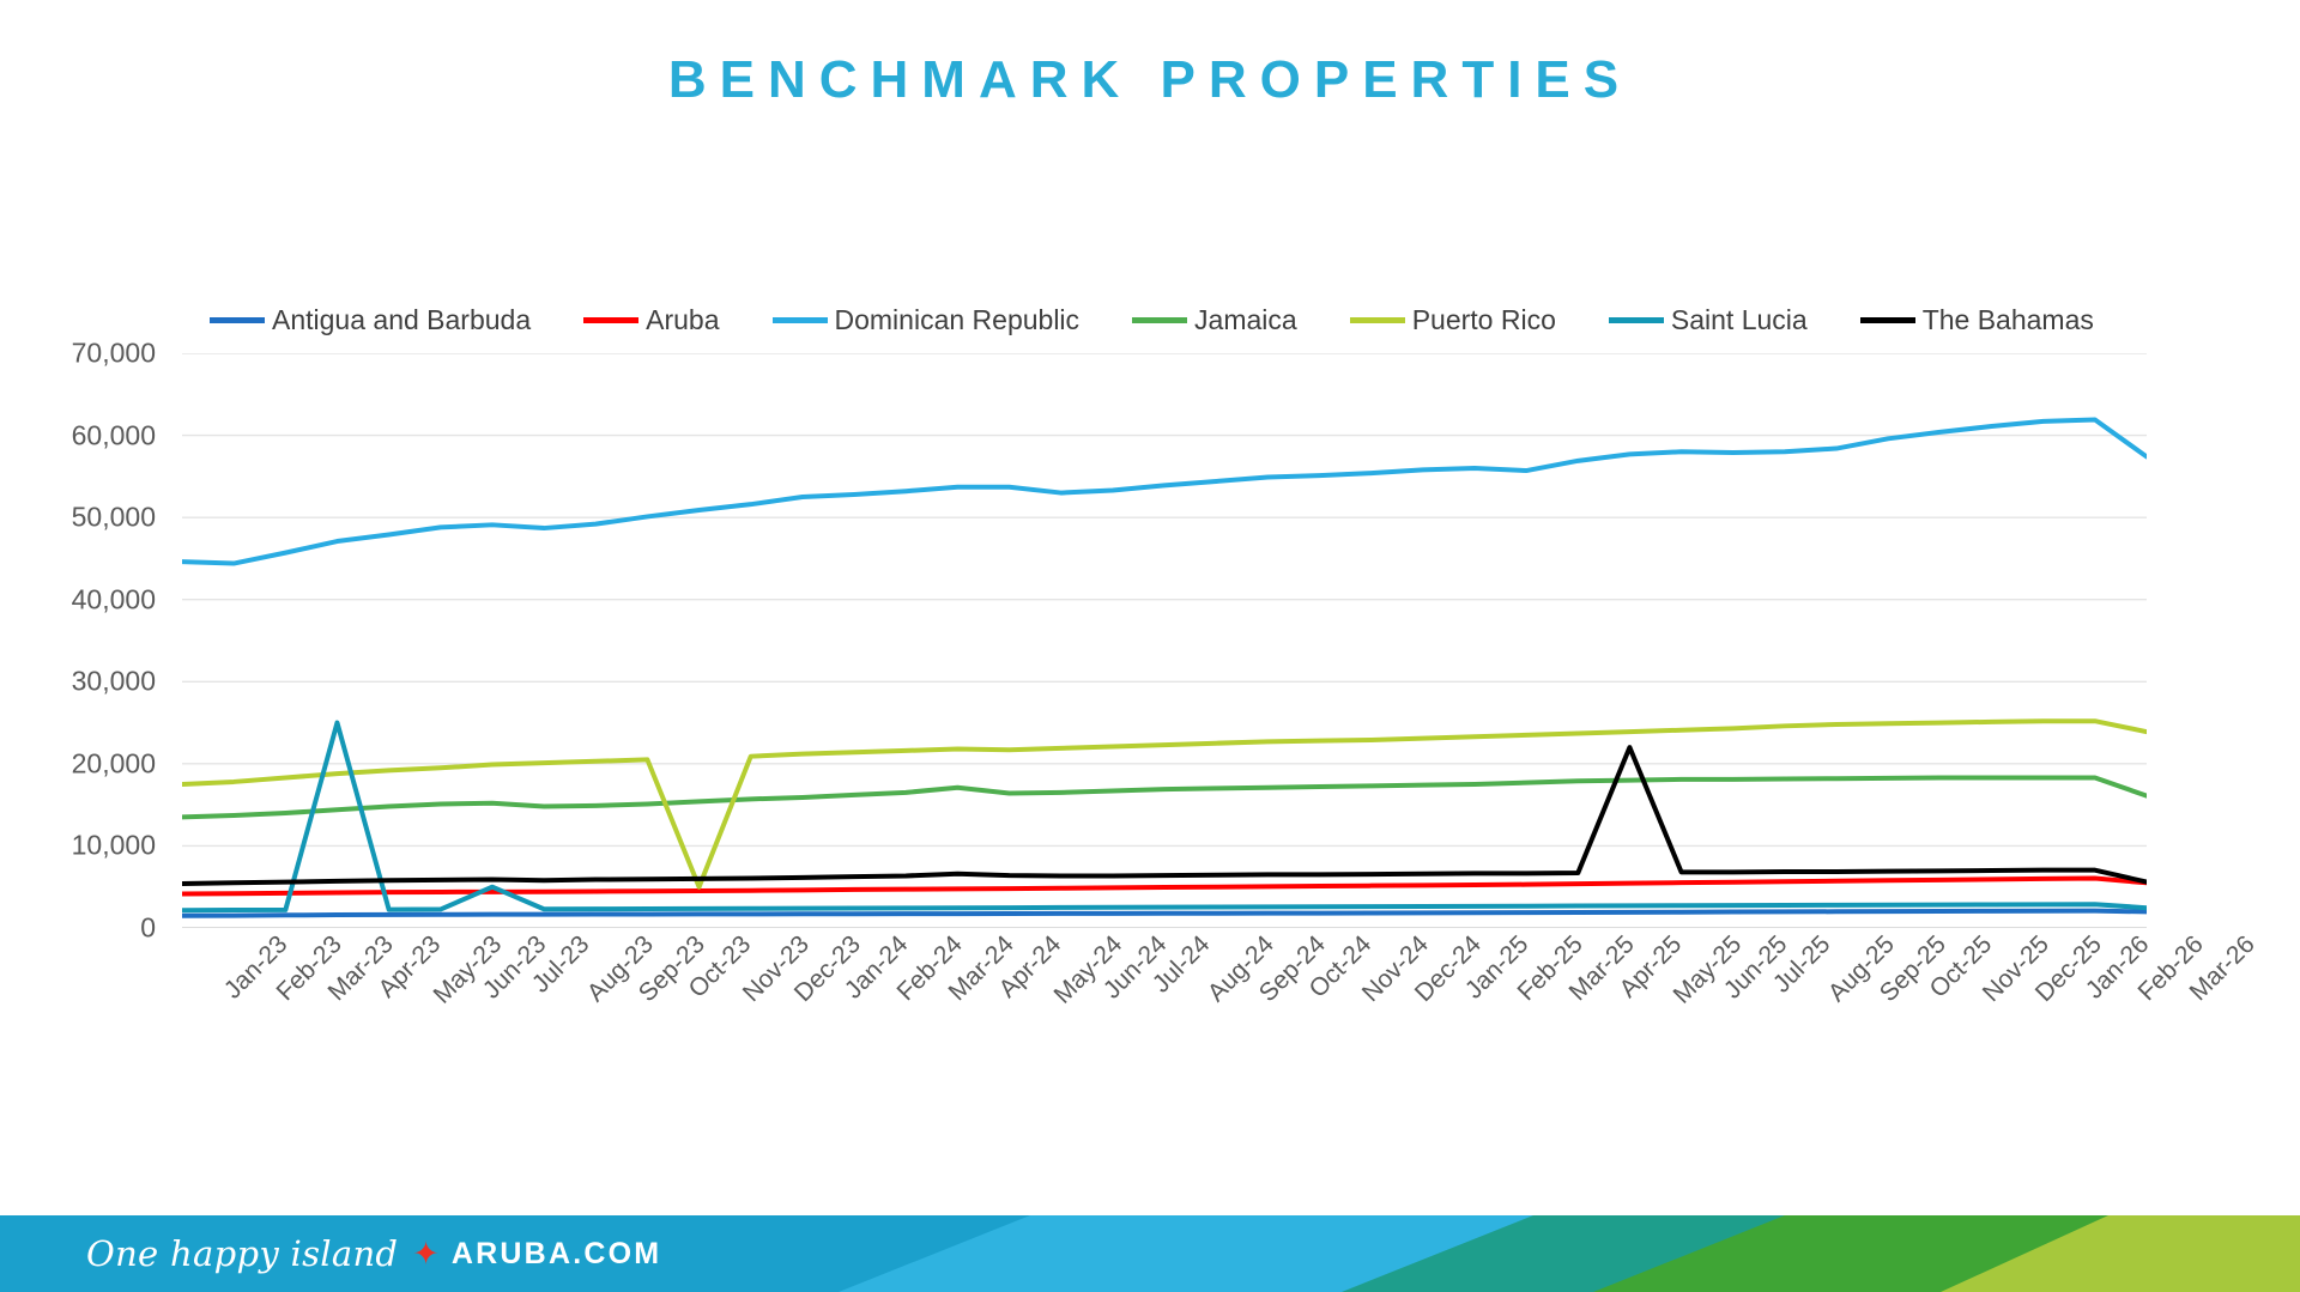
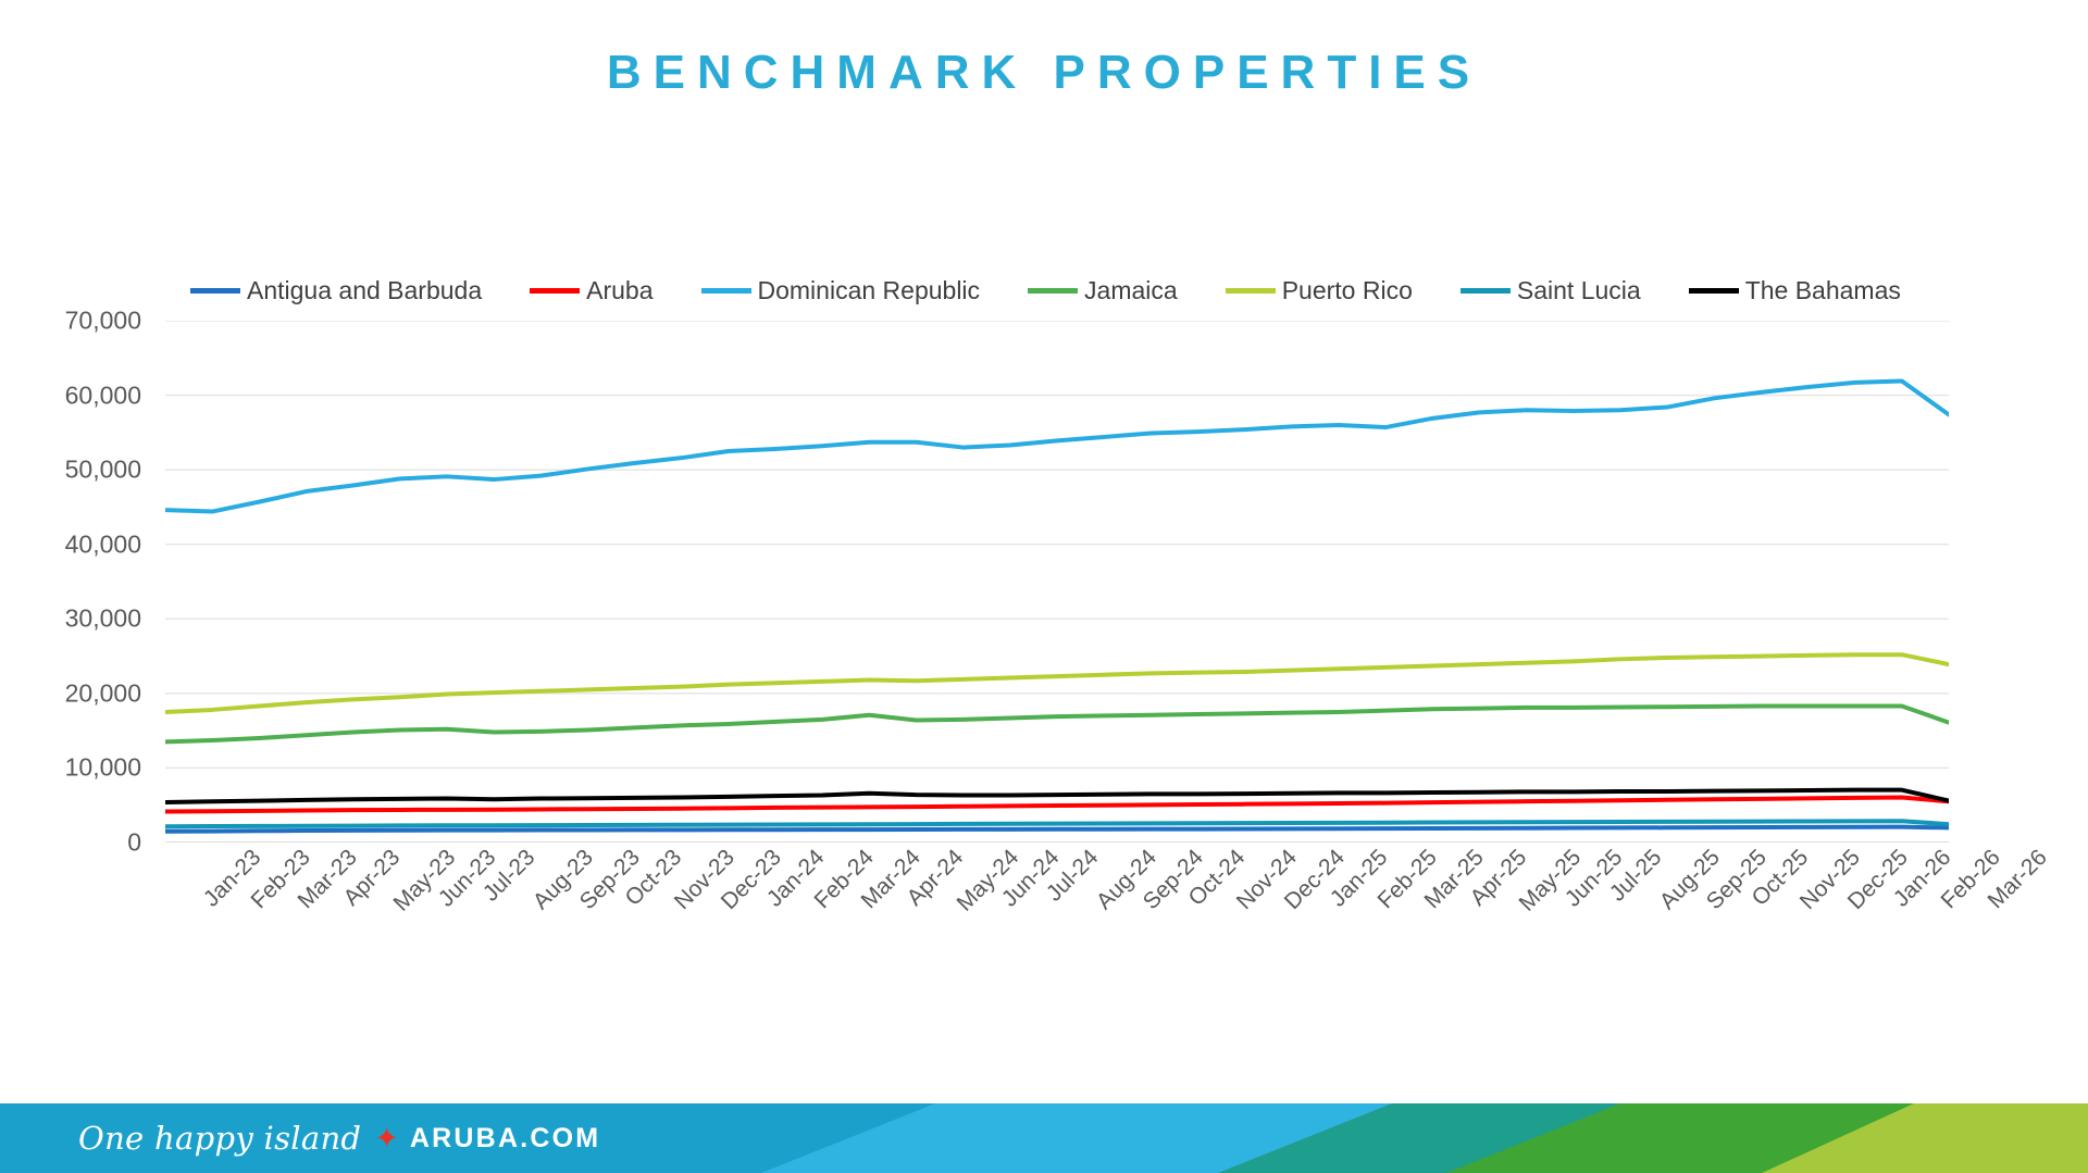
Saint Lucia/Apr-23: 25000 -> 2000
Saint Lucia/Jul-23: 5000 -> 2000
Puerto Rico/Nov-23: 5000 -> 21000
The Bahamas/May-25: 22000 -> 7000
